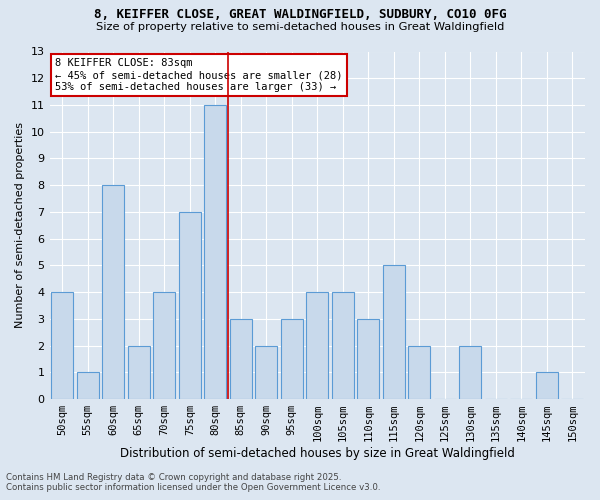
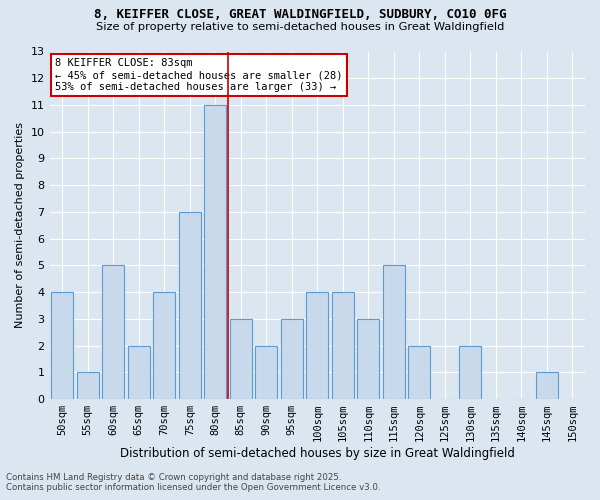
60sqm: 8 -> 5
